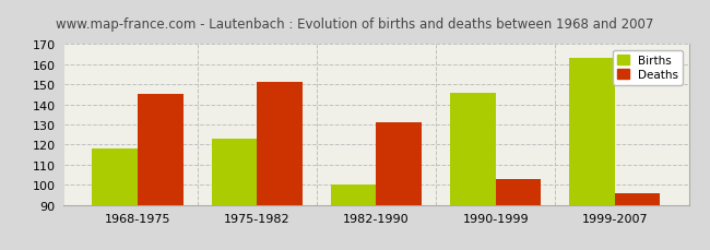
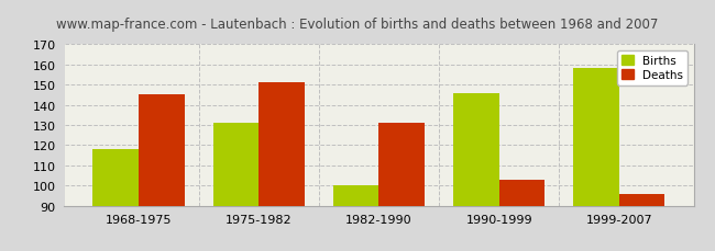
Births/1975-1982: 123 -> 131
Births/1999-2007: 163 -> 158
